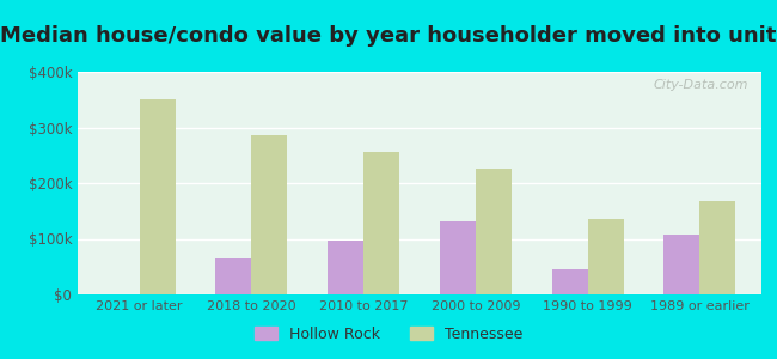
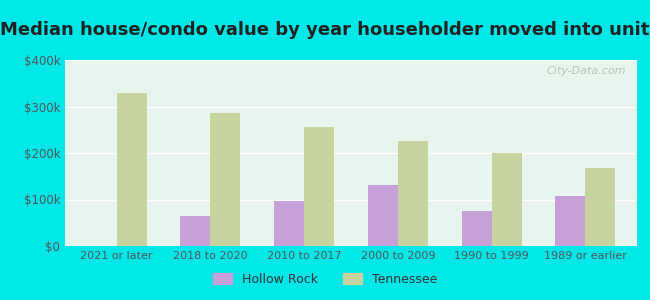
Tennessee/2021 or later: $350k -> $328k
Hollow Rock/1990 to 1999: $45k -> $75k
Tennessee/1990 to 1999: $135k -> $200k
